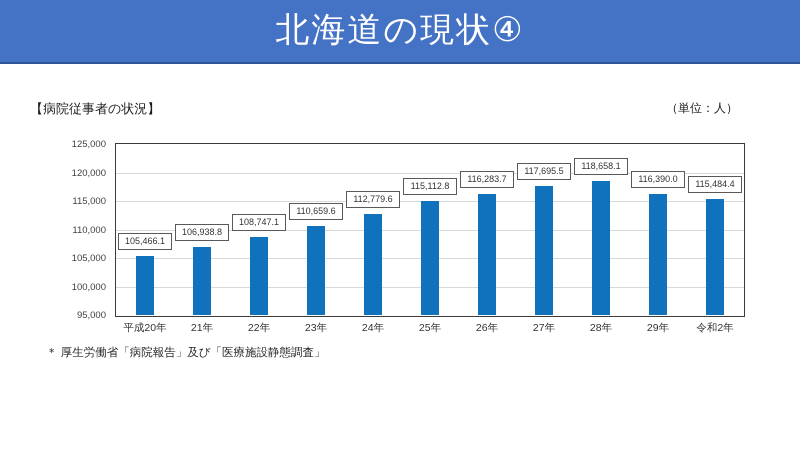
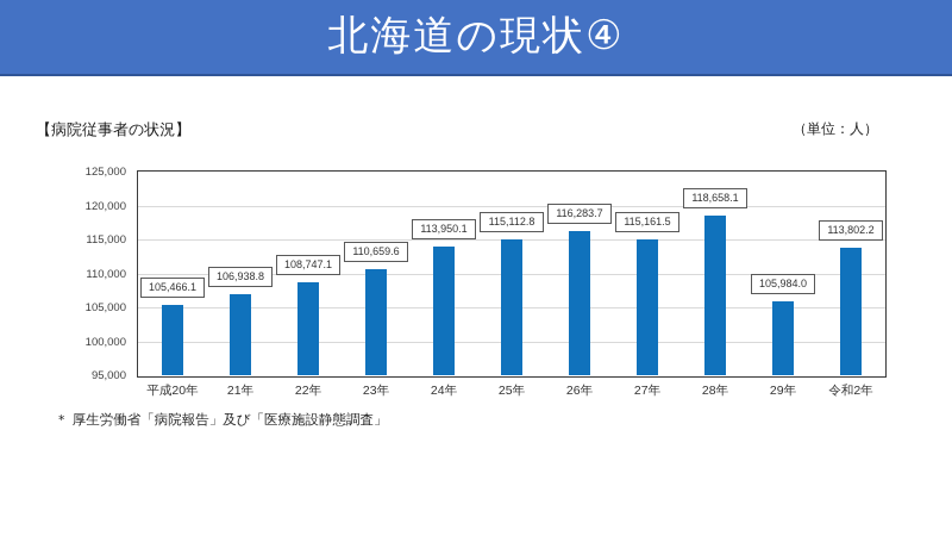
24年: 112,779.6 -> 113,950.1
27年: 117,695.5 -> 115,161.5
29年: 116,390.0 -> 105,984.0
令和2年: 115,484.4 -> 113,802.2
